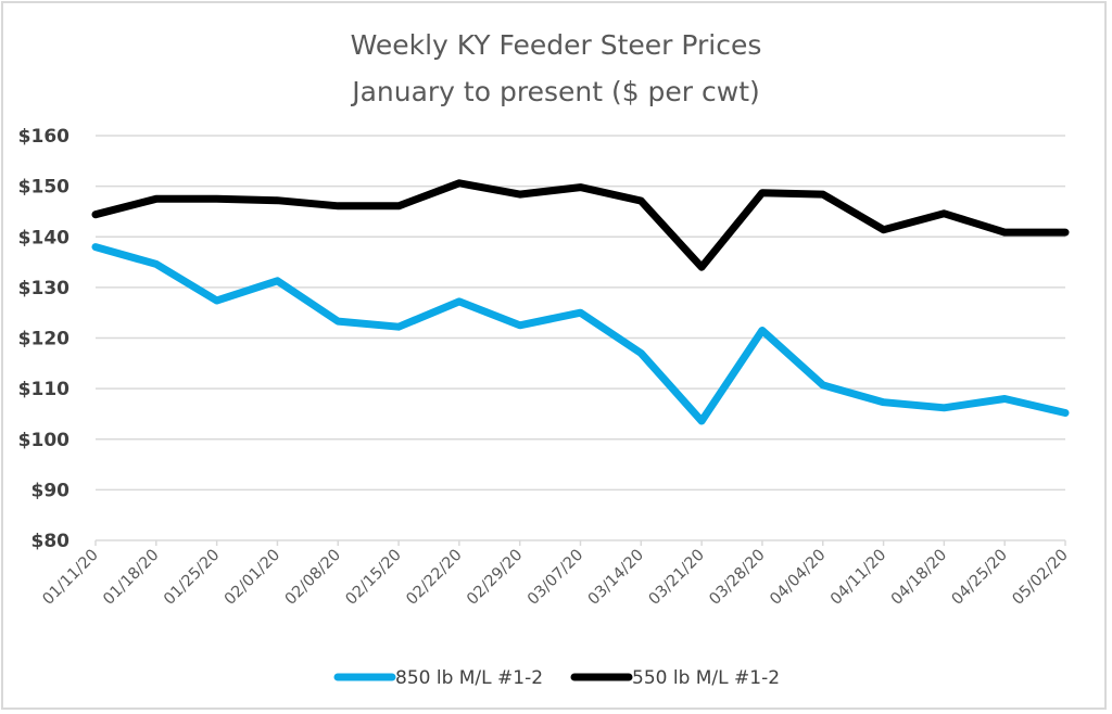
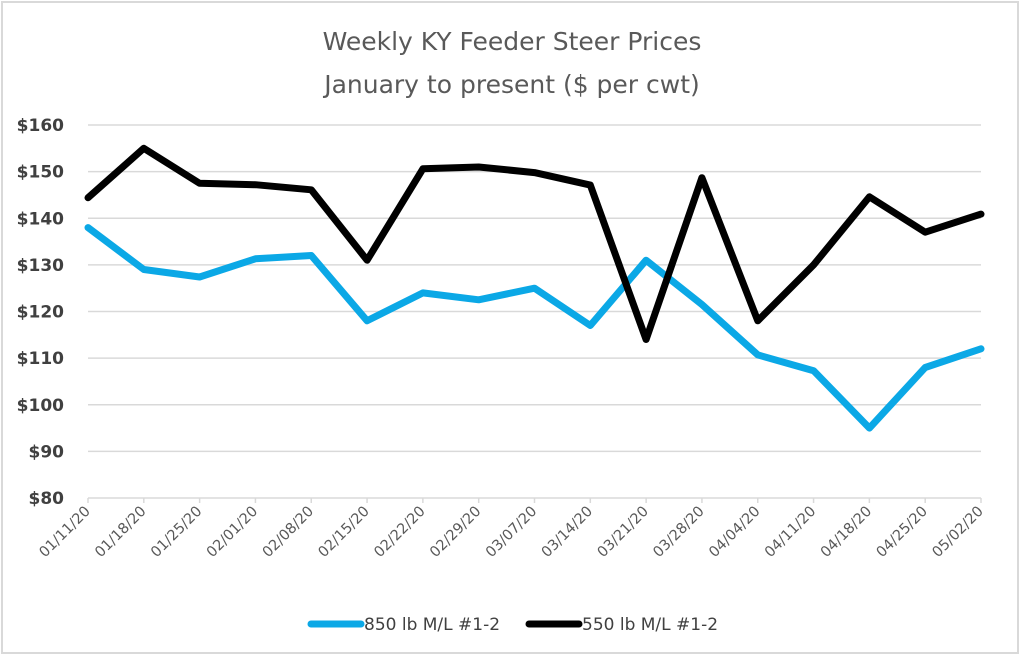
850 lb M/L #1-2/01/18/20: $135 -> $129
550 lb M/L #1-2/01/18/20: $148 -> $155
850 lb M/L #1-2/02/08/20: $123 -> $132
850 lb M/L #1-2/02/15/20: $122 -> $118
550 lb M/L #1-2/02/15/20: $146 -> $131
850 lb M/L #1-2/02/22/20: $127 -> $124
550 lb M/L #1-2/02/29/20: $148 -> $151
850 lb M/L #1-2/03/21/20: $104 -> $131
550 lb M/L #1-2/03/21/20: $134 -> $114
550 lb M/L #1-2/04/04/20: $148 -> $118
550 lb M/L #1-2/04/11/20: $141 -> $130
850 lb M/L #1-2/04/18/20: $106 -> $95
550 lb M/L #1-2/04/25/20: $141 -> $137
850 lb M/L #1-2/05/02/20: $105 -> $112
